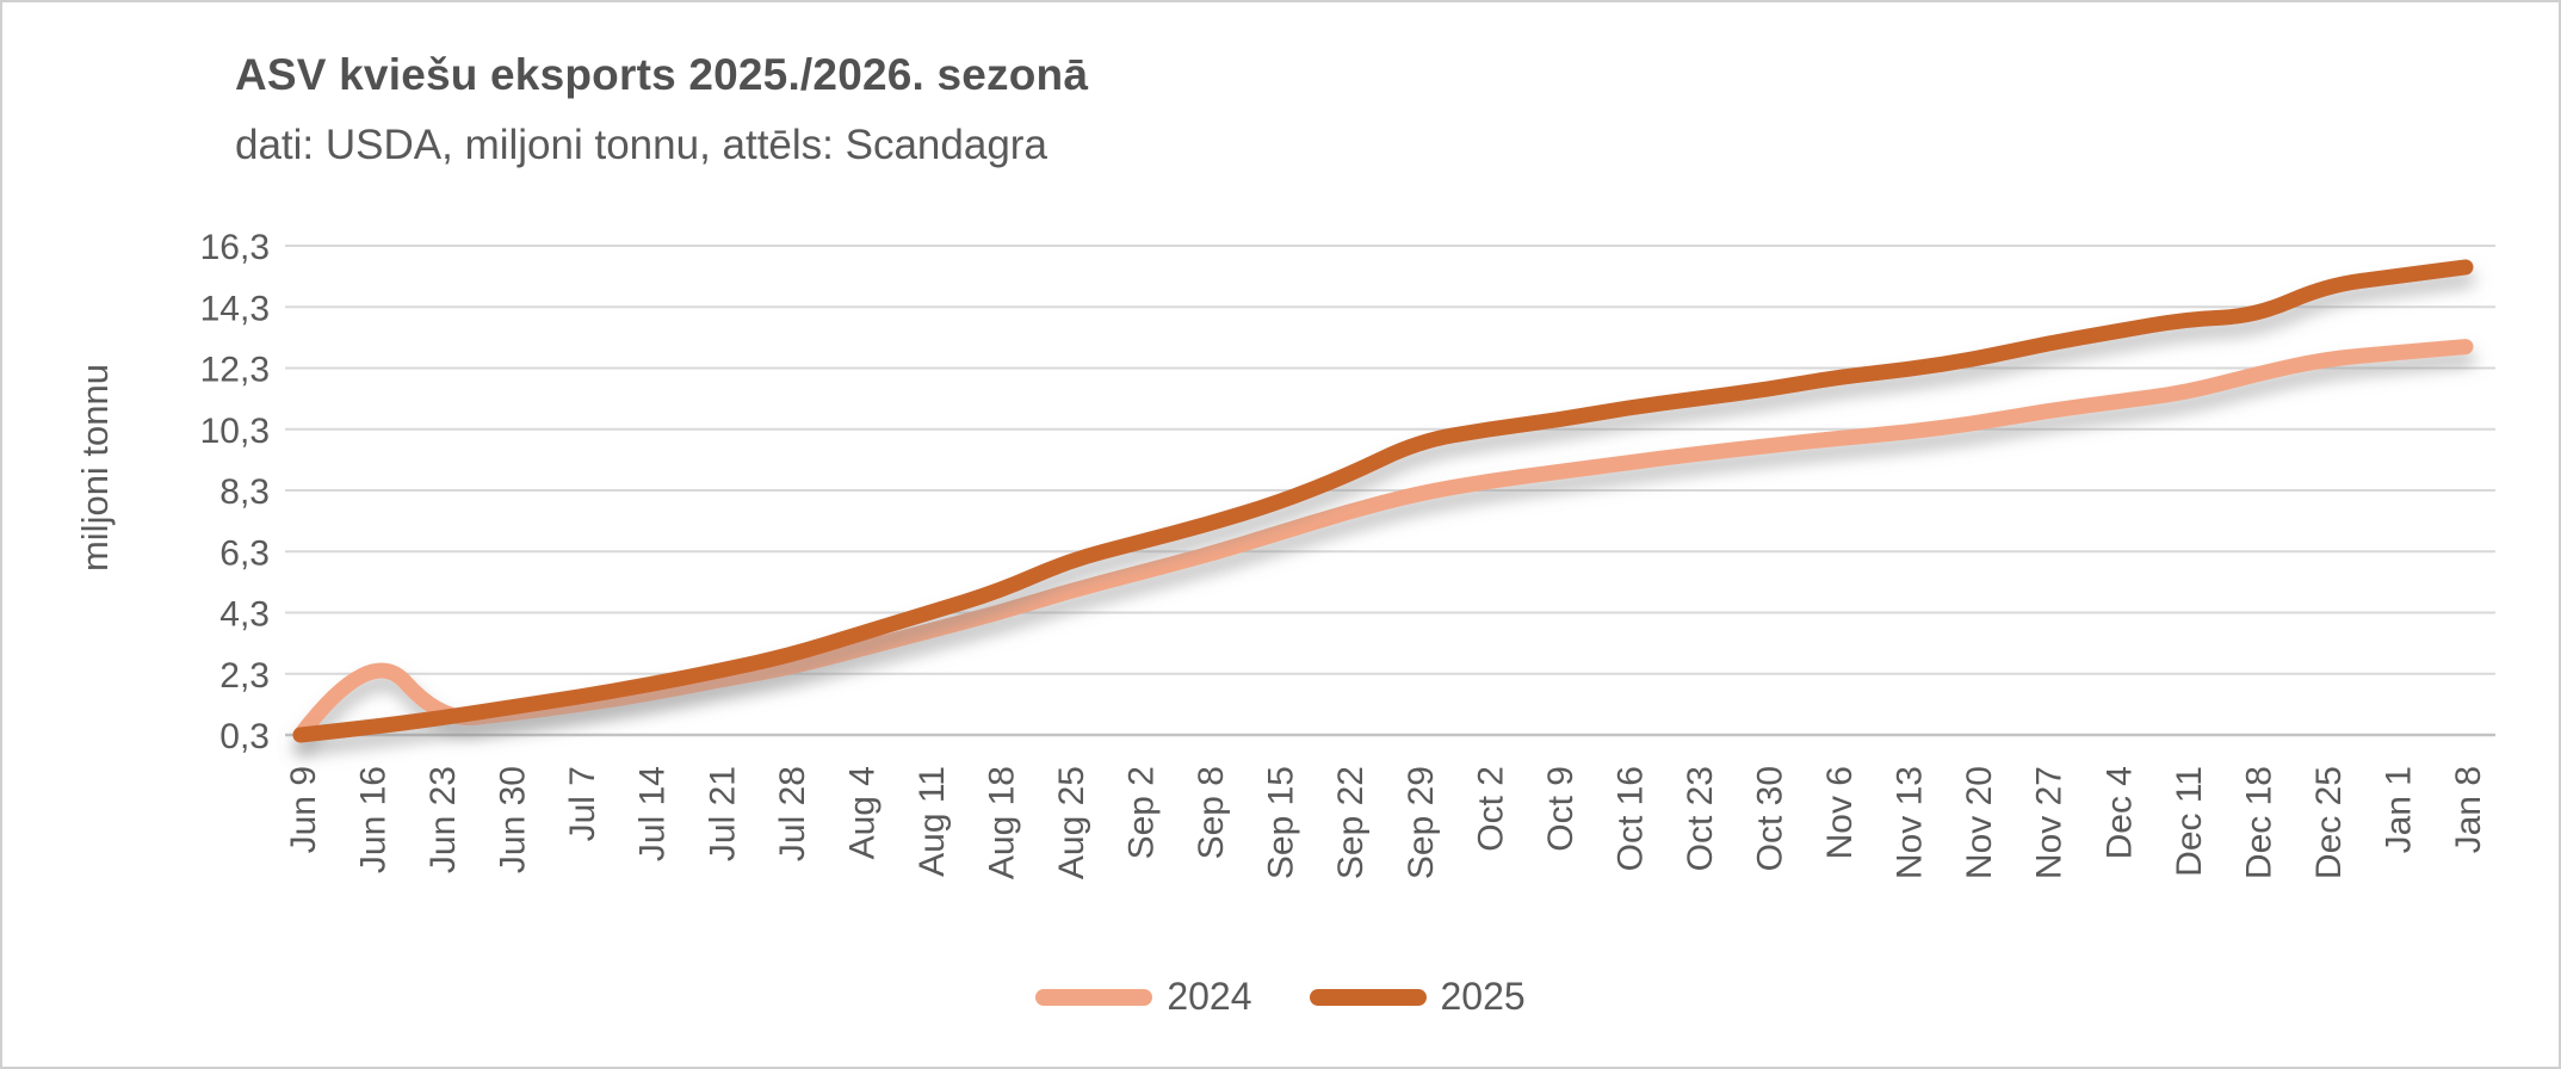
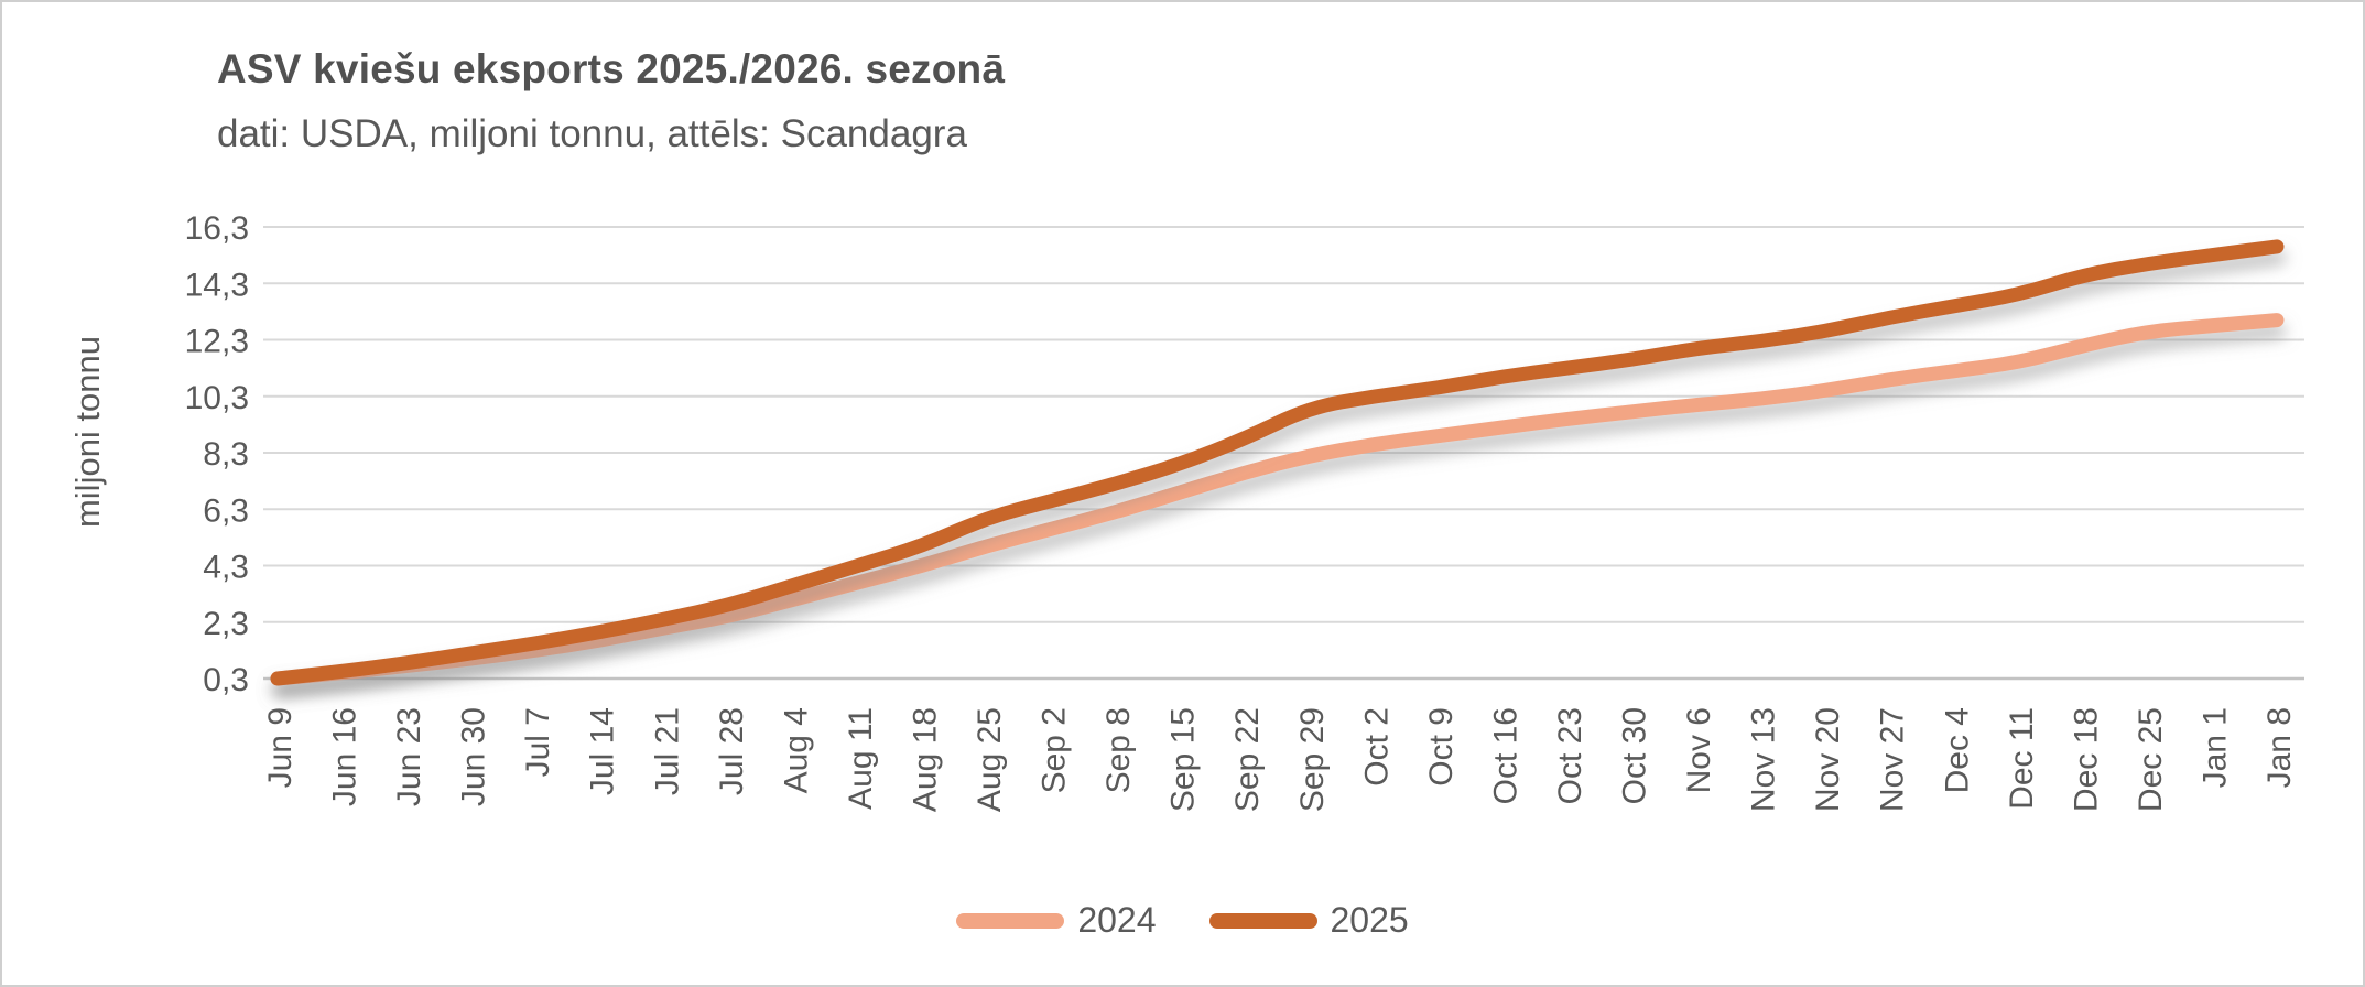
2024/Jun 16: 3,3 -> 0,5
2025/Dec 18: 14,0 -> 14,6
